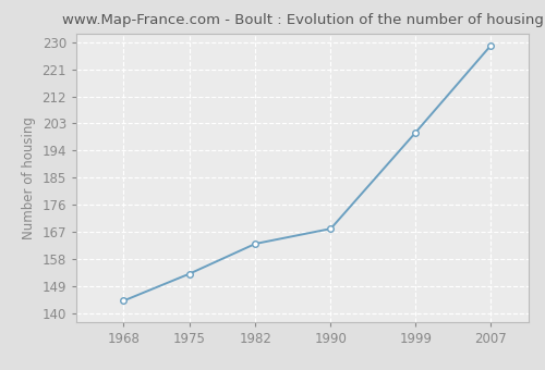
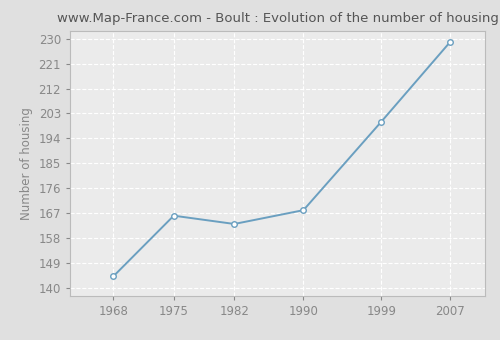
1975: 153 -> 166
